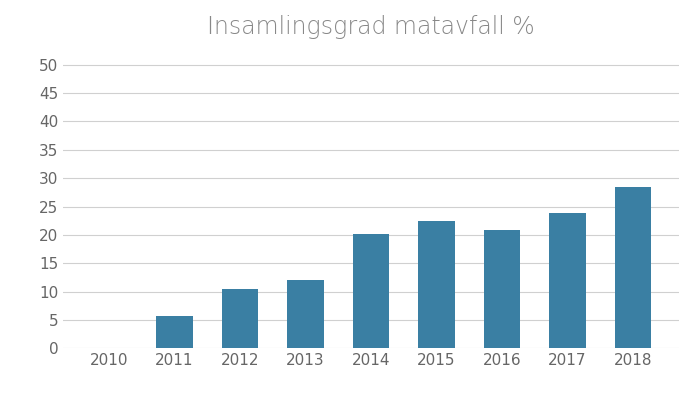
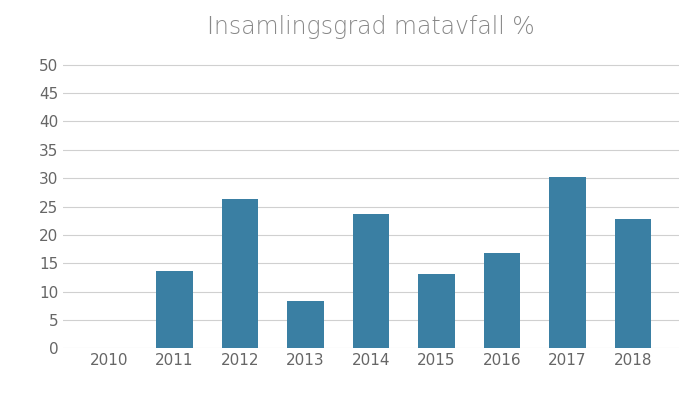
2011: 5.7 -> 13.6
2012: 10.5 -> 26.4
2013: 12.1 -> 8.4
2014: 20.1 -> 23.6
2015: 22.5 -> 13.2
2016: 20.9 -> 16.8
2017: 23.8 -> 30.2
2018: 28.5 -> 22.8
